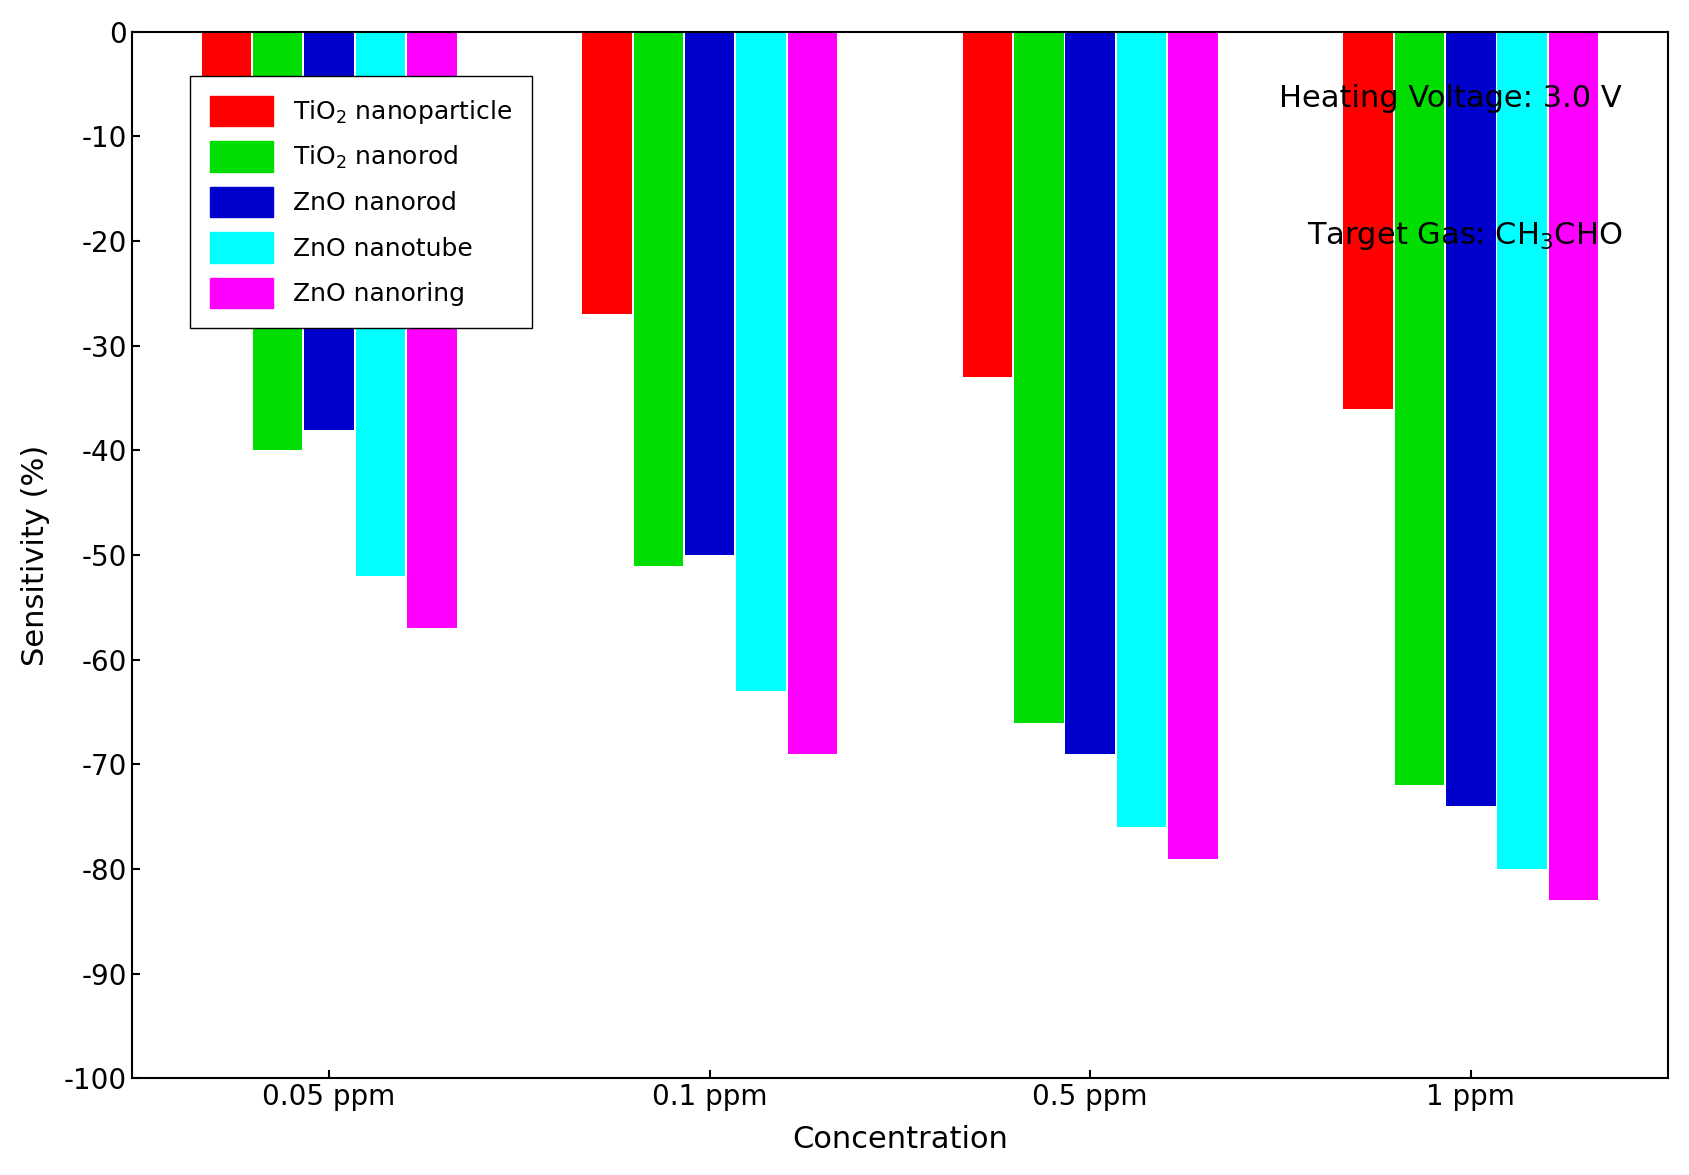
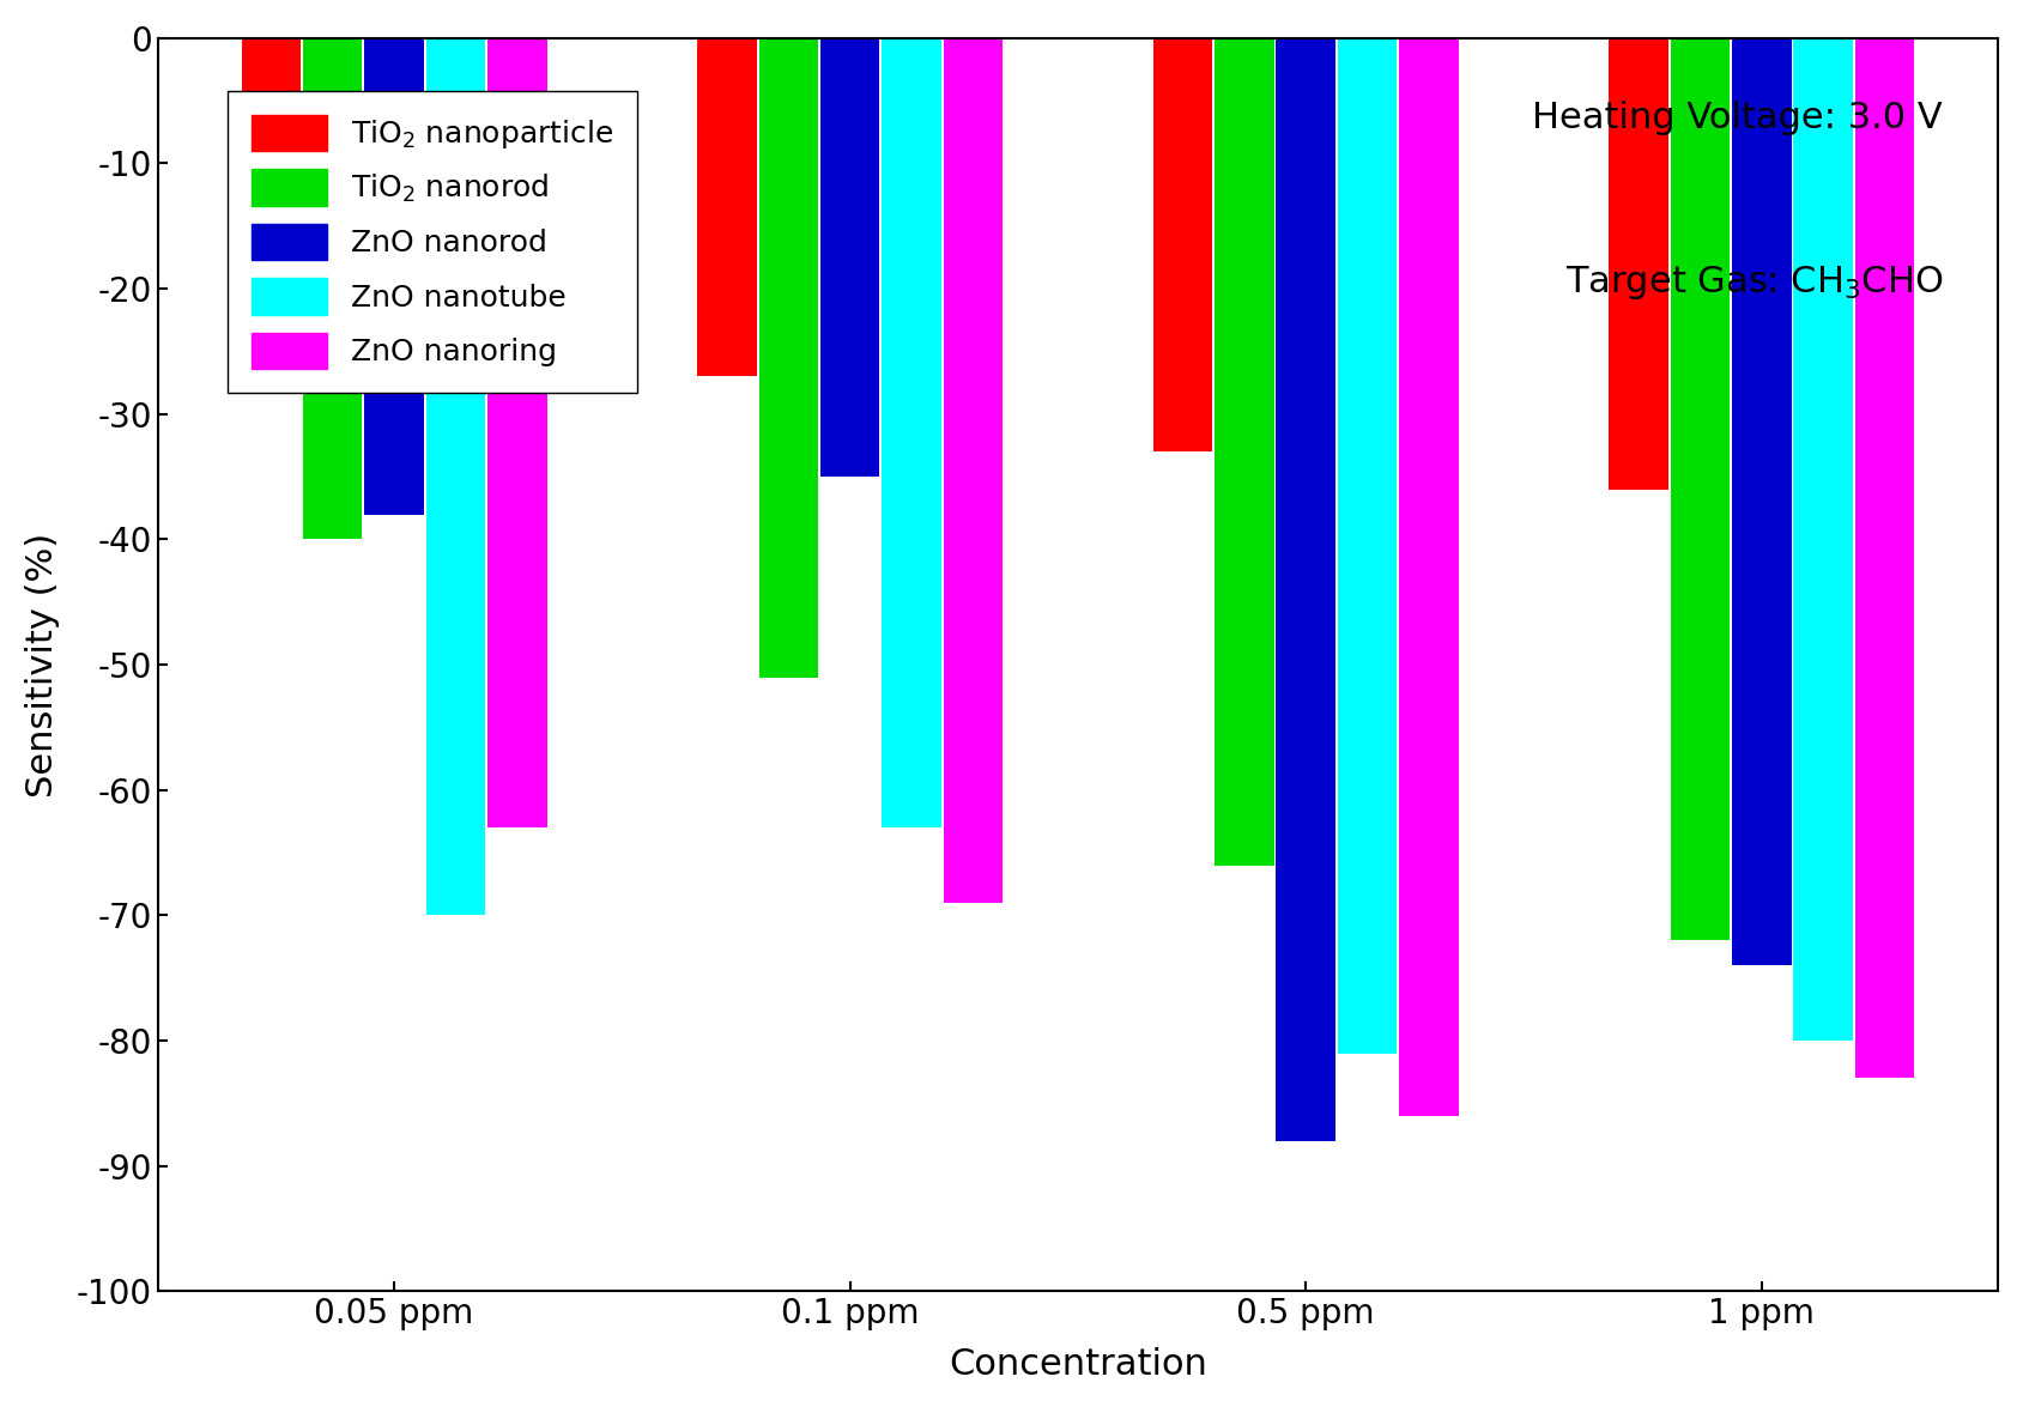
ZnO nanotube/0.05 ppm: -52 -> -70
ZnO nanoring/0.05 ppm: -57 -> -63
ZnO nanorod/0.1 ppm: -50 -> -35
ZnO nanorod/0.5 ppm: -69 -> -88
ZnO nanotube/0.5 ppm: -76 -> -81
ZnO nanoring/0.5 ppm: -79 -> -86
